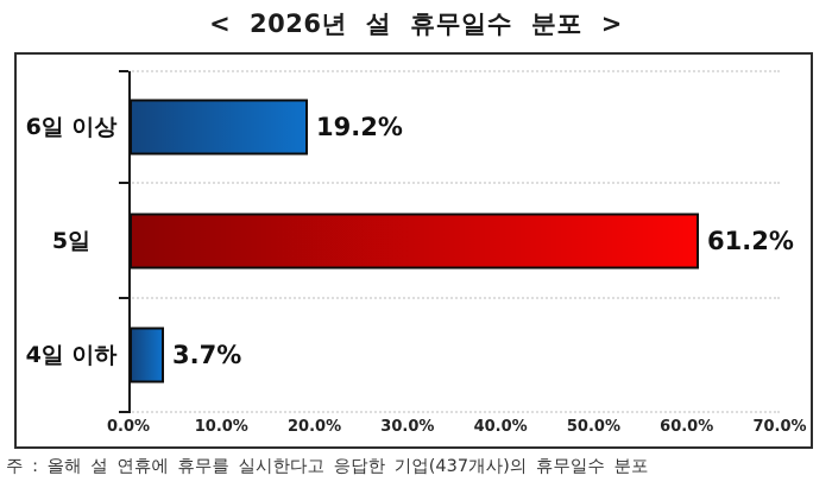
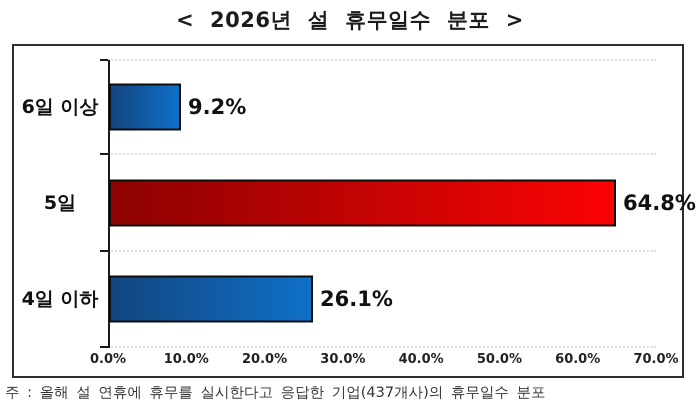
6일 이상: 19.2% -> 9.2%
5일: 61.2% -> 64.8%
4일 이하: 3.7% -> 26.1%
